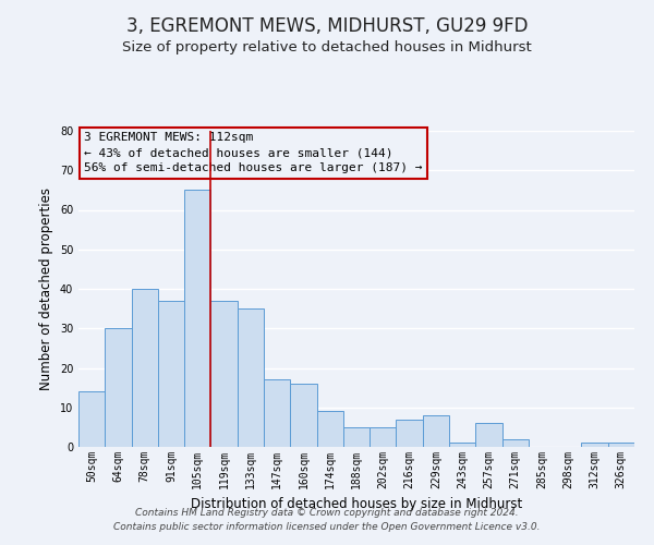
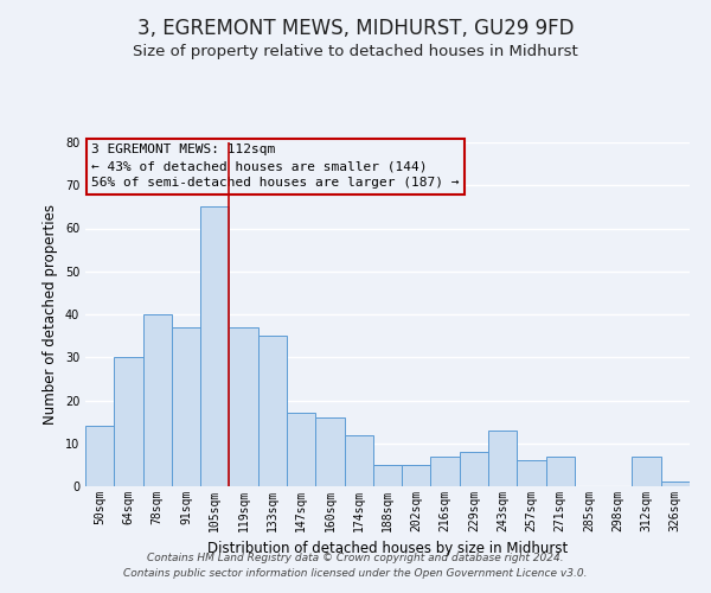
174sqm: 9 -> 12
243sqm: 1 -> 13
271sqm: 2 -> 7
312sqm: 1 -> 7
